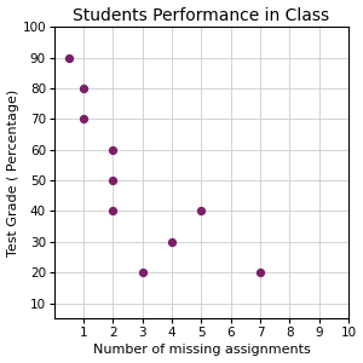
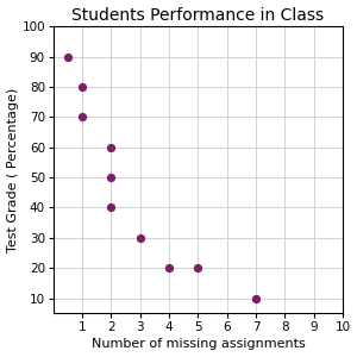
3: 20 -> 30
4: 30 -> 20
5: 40 -> 20
7: 20 -> 10
